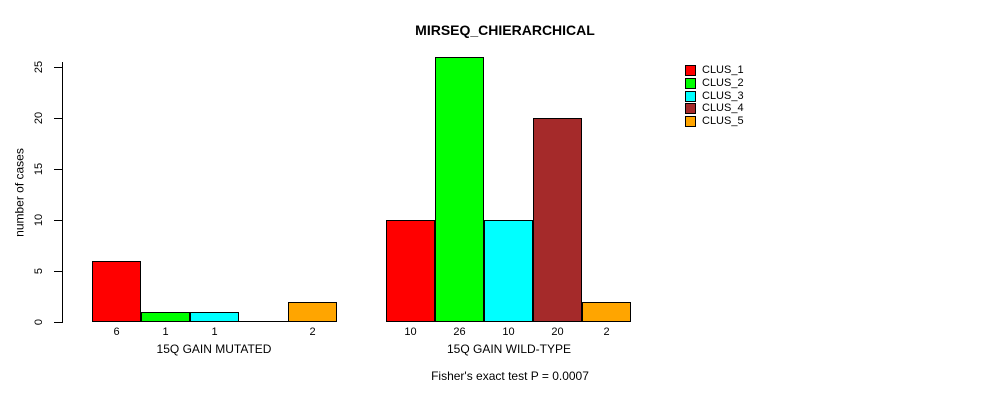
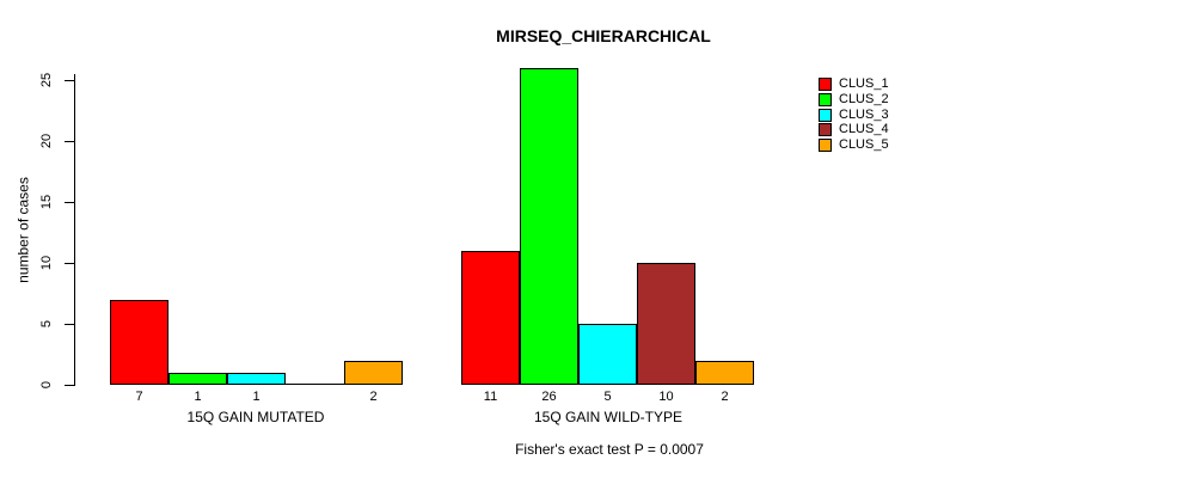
CLUS_1/15Q GAIN MUTATED: 6 -> 7
CLUS_1/15Q GAIN WILD-TYPE: 10 -> 11
CLUS_3/15Q GAIN WILD-TYPE: 10 -> 5
CLUS_4/15Q GAIN WILD-TYPE: 20 -> 10
